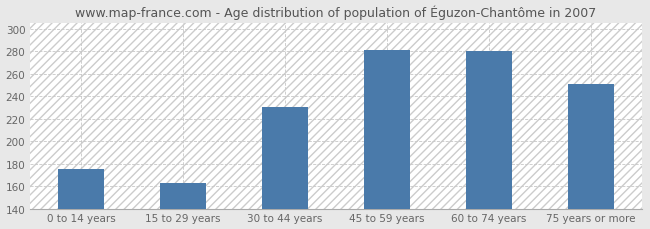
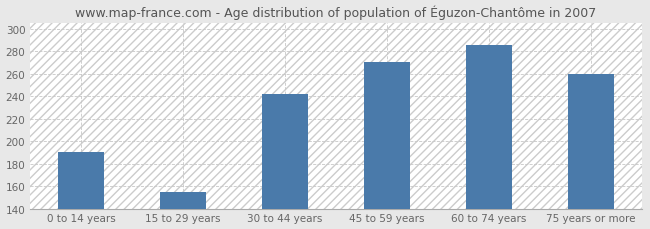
0 to 14 years: 175 -> 190
15 to 29 years: 163 -> 155
30 to 44 years: 230 -> 242
45 to 59 years: 281 -> 270
60 to 74 years: 280 -> 285
75 years or more: 251 -> 260
